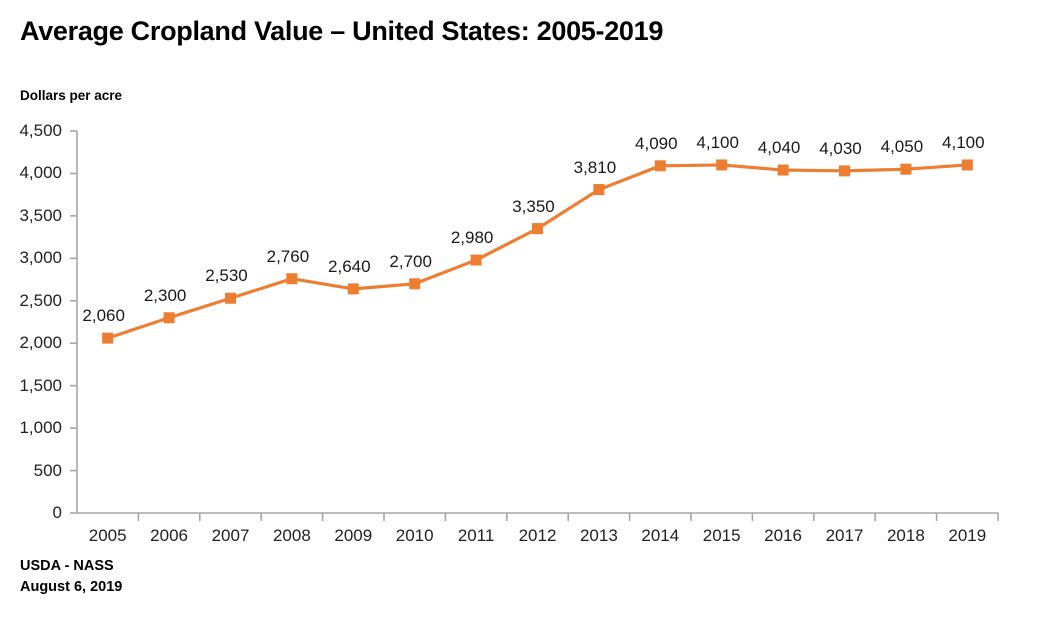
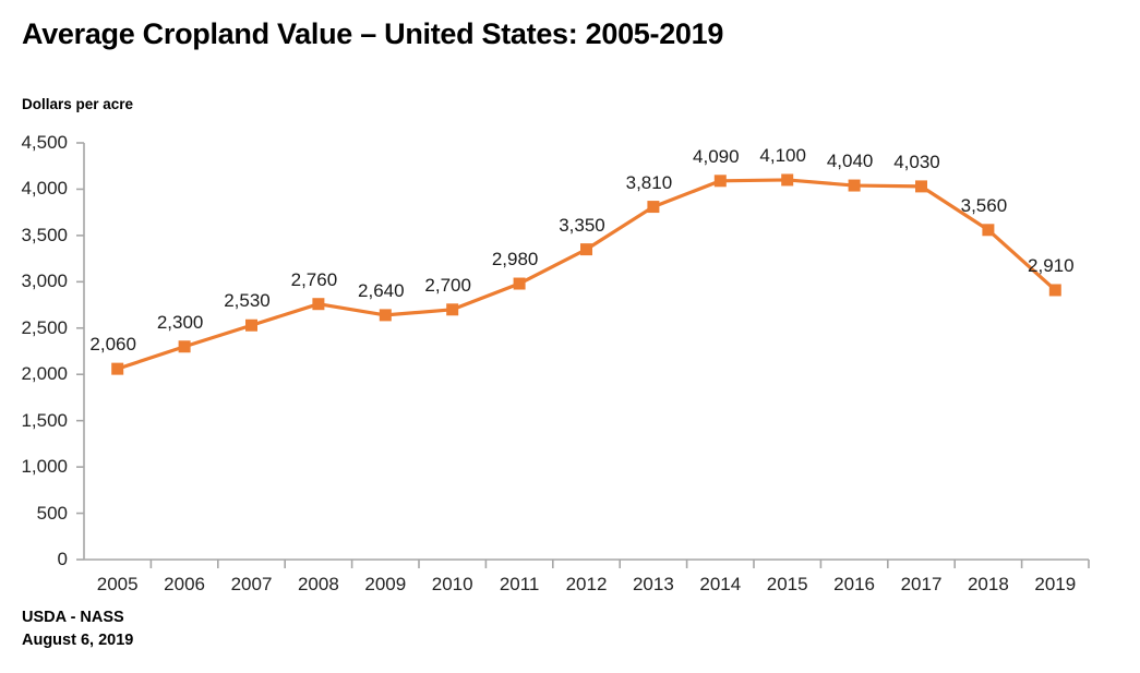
2018: 4,050 -> 3,560
2019: 4,100 -> 2,910
